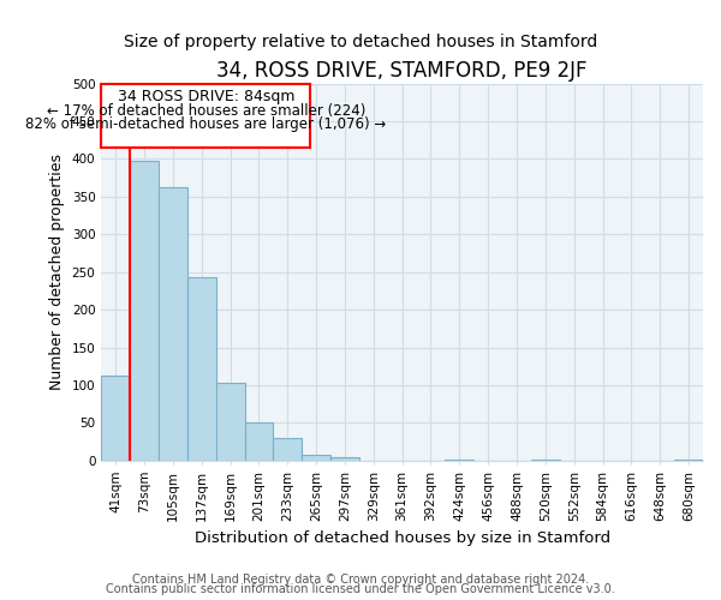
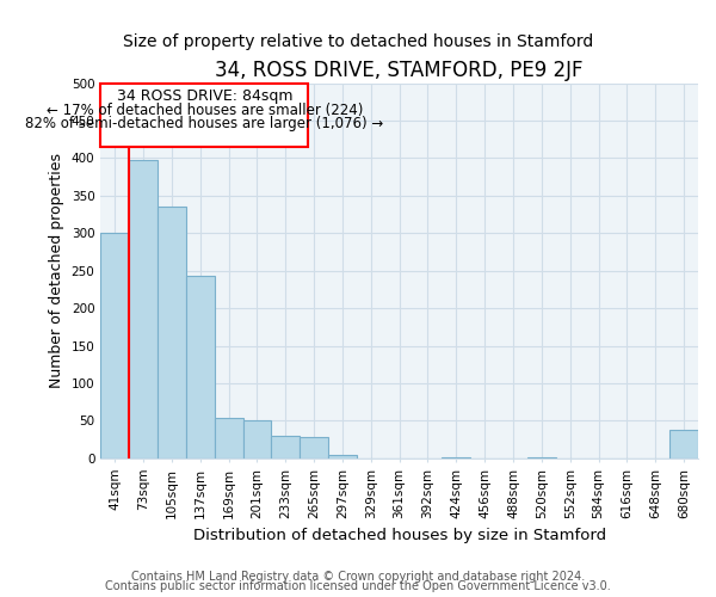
41sqm: 112 -> 300
105sqm: 362 -> 336
169sqm: 103 -> 54
265sqm: 8 -> 28
680sqm: 2 -> 38
